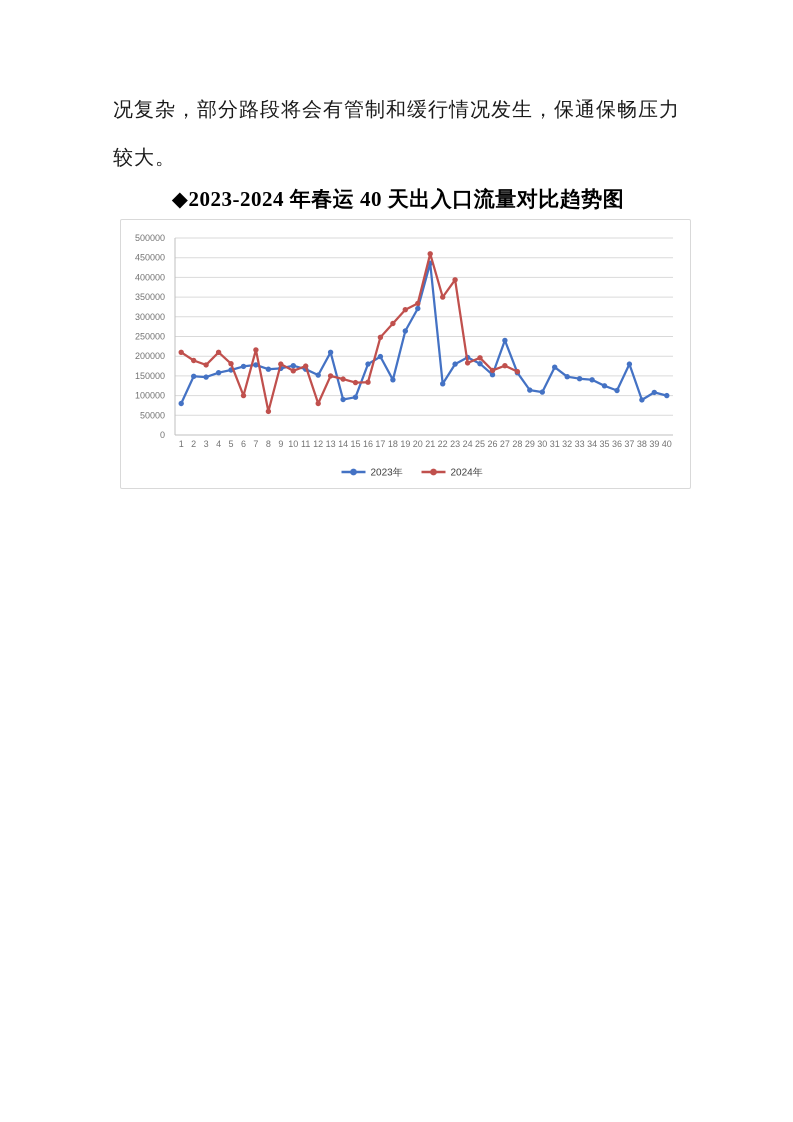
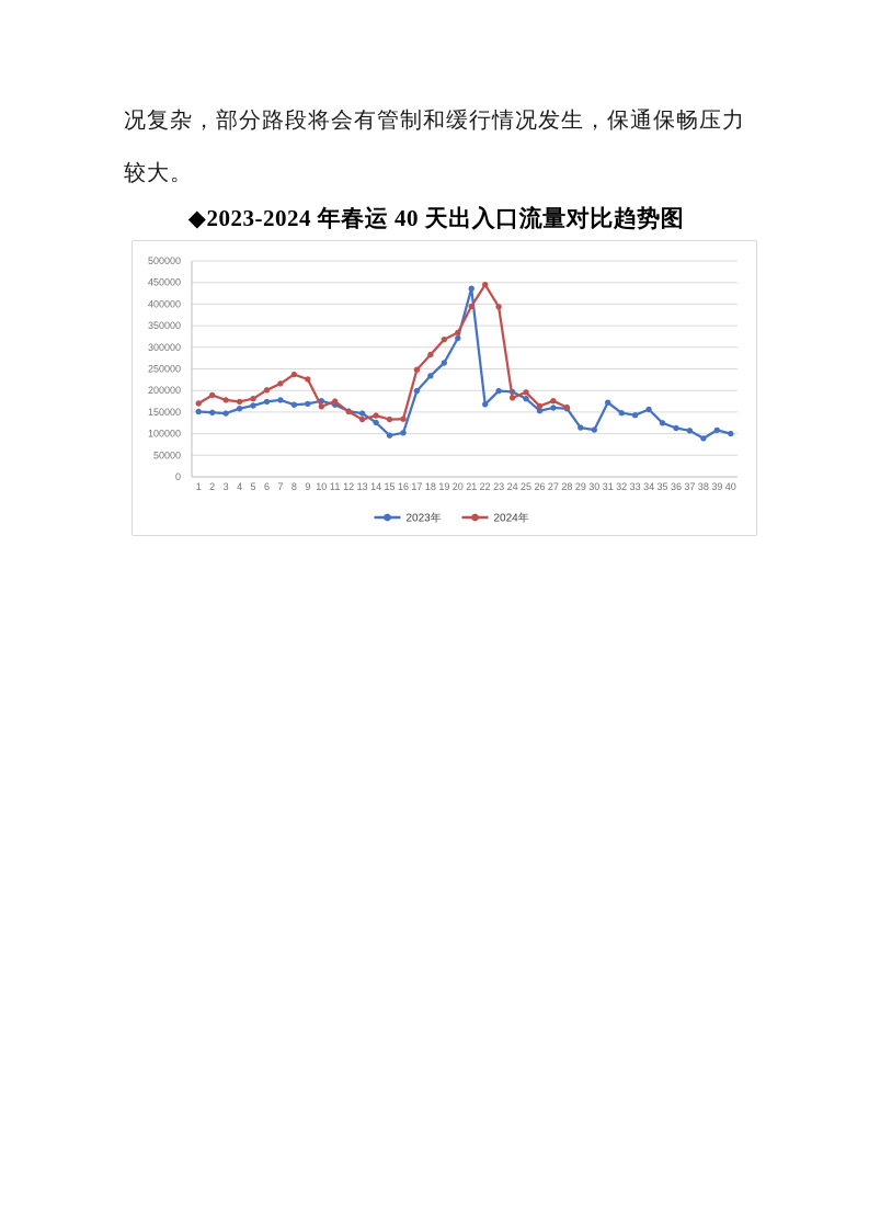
2023年/1: 80000 -> 150000
2024年/1: 210000 -> 170000
2024年/4: 210000 -> 170000
2024年/6: 100000 -> 200000
2024年/8: 60000 -> 240000
2024年/9: 180000 -> 230000
2024年/12: 80000 -> 150000
2023年/13: 210000 -> 150000
2024年/13: 150000 -> 130000
2023年/14: 90000 -> 130000
2023年/16: 180000 -> 100000
2023年/18: 140000 -> 230000
2024年/21: 460000 -> 400000
2023年/22: 130000 -> 170000
2024年/22: 350000 -> 440000
2023年/23: 180000 -> 200000
2023年/27: 240000 -> 160000
2023年/34: 140000 -> 160000
2023年/37: 180000 -> 110000
